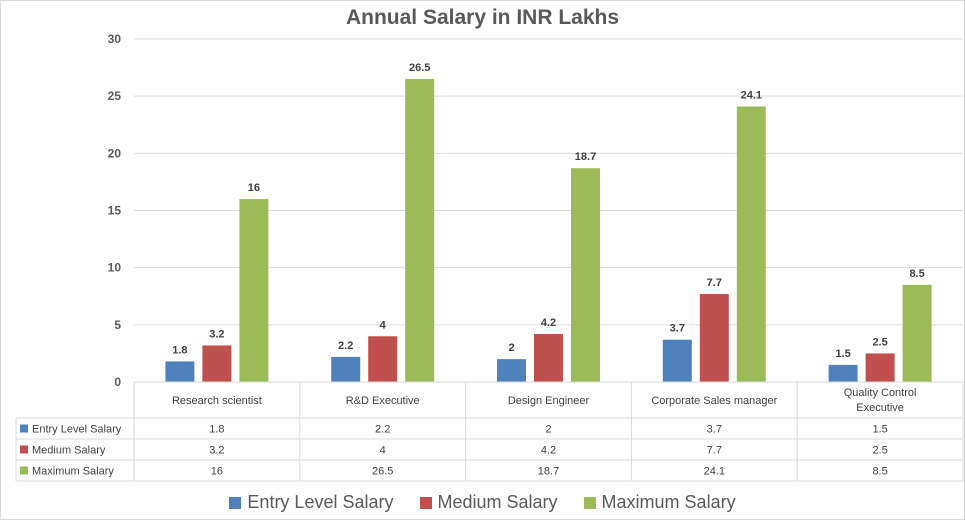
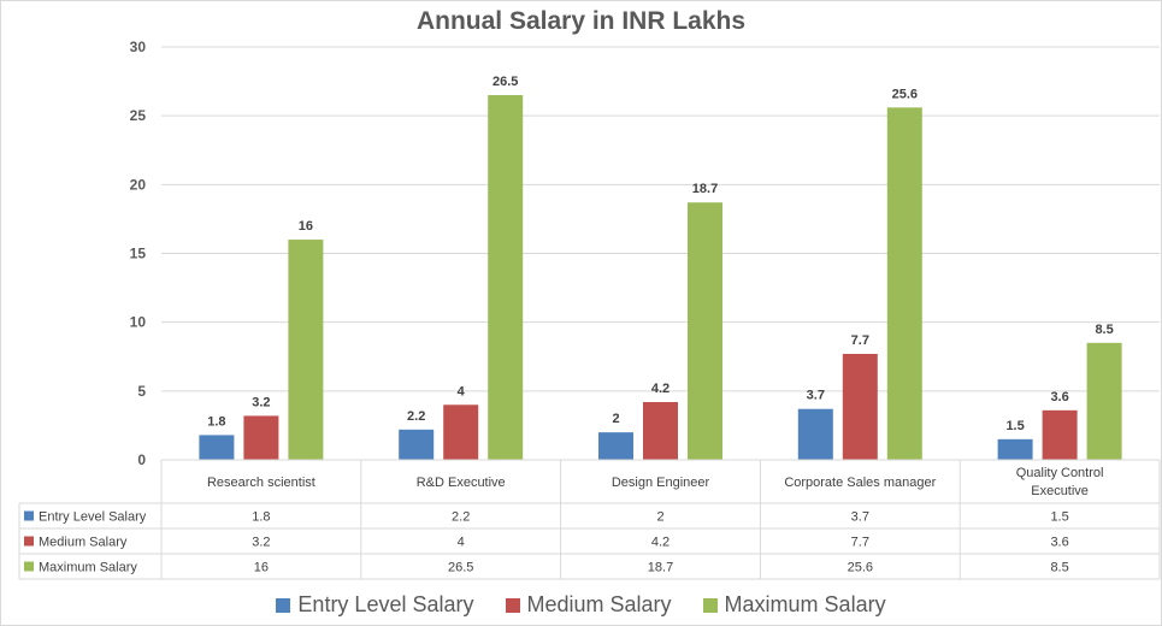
Maximum Salary/Corporate Sales manager: 24.1 -> 25.6
Medium Salary/Quality Control Executive: 2.5 -> 3.6
